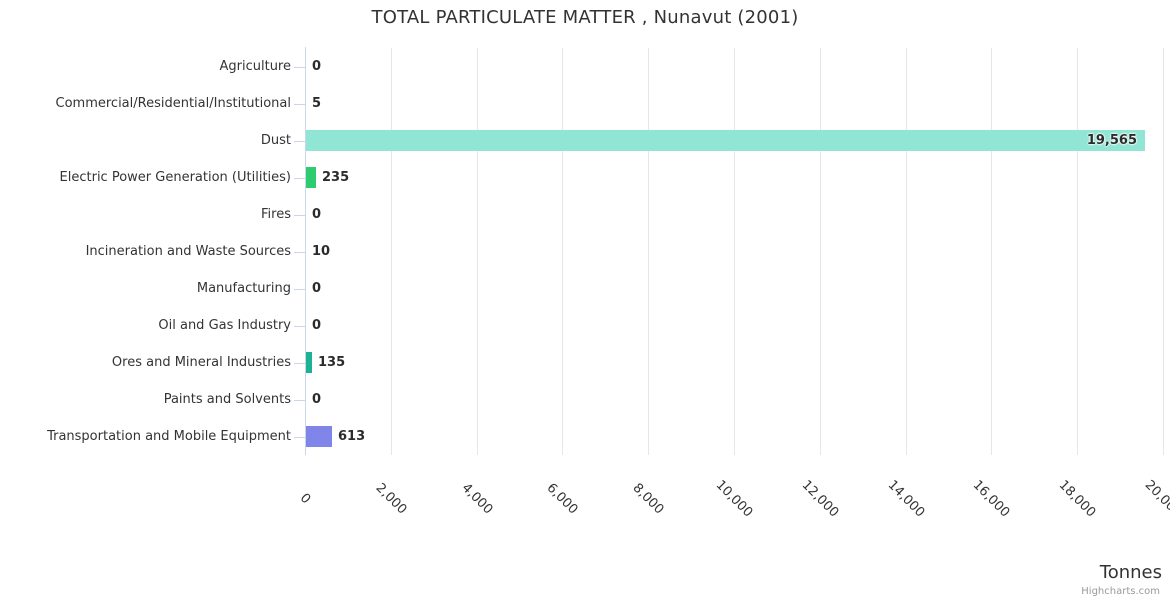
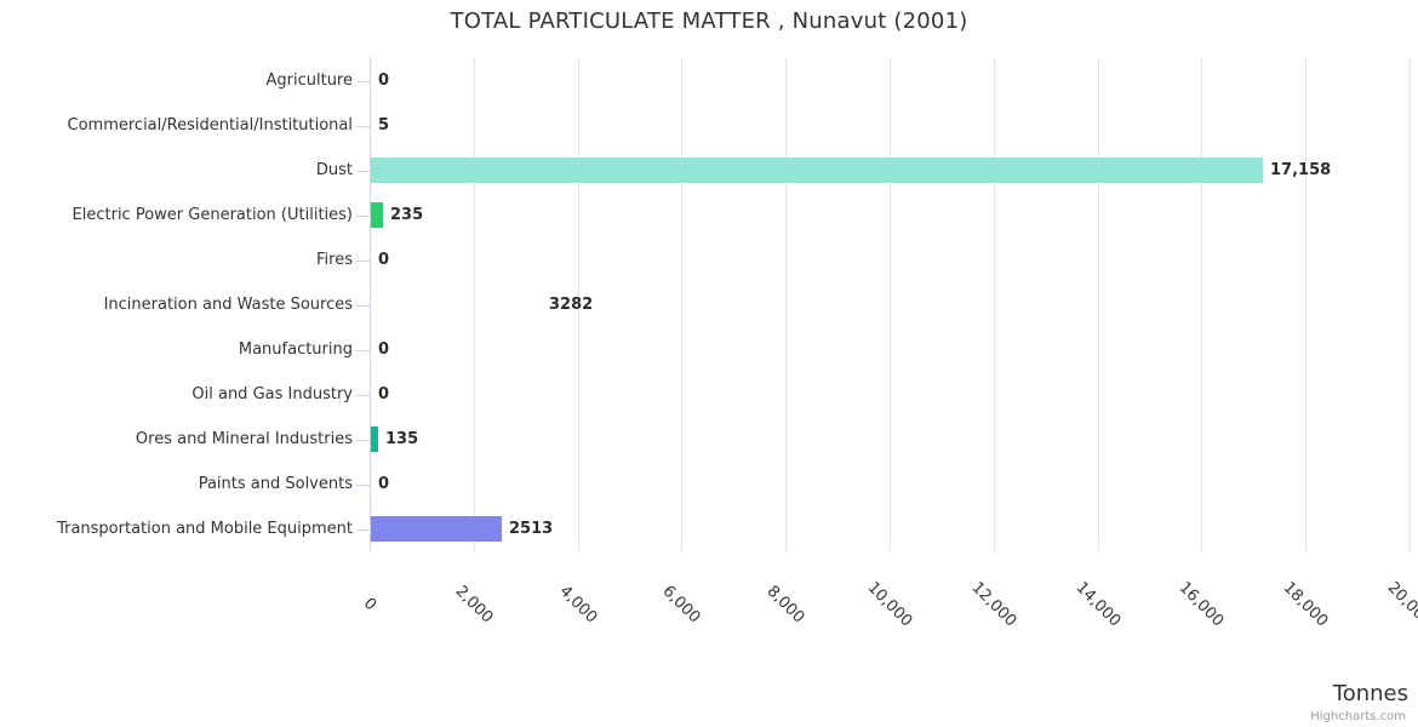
Dust: 19,565 -> 17,158
Incineration and Waste Sources: 10 -> 3282
Transportation and Mobile Equipment: 613 -> 2513
